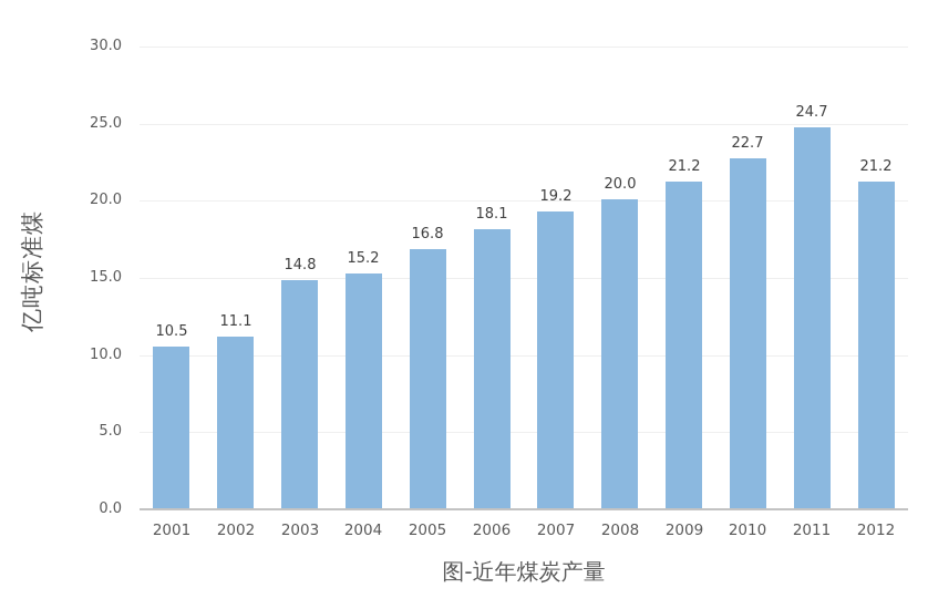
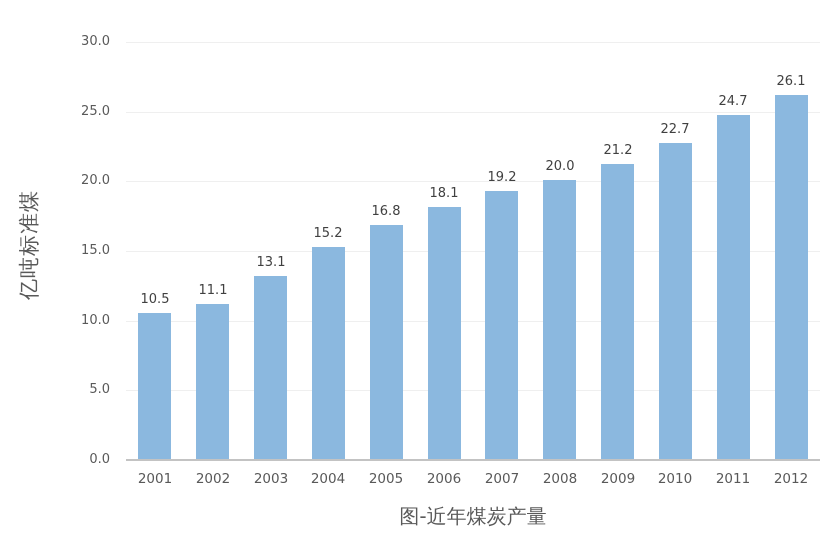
2003: 14.8 -> 13.1
2012: 21.2 -> 26.1
